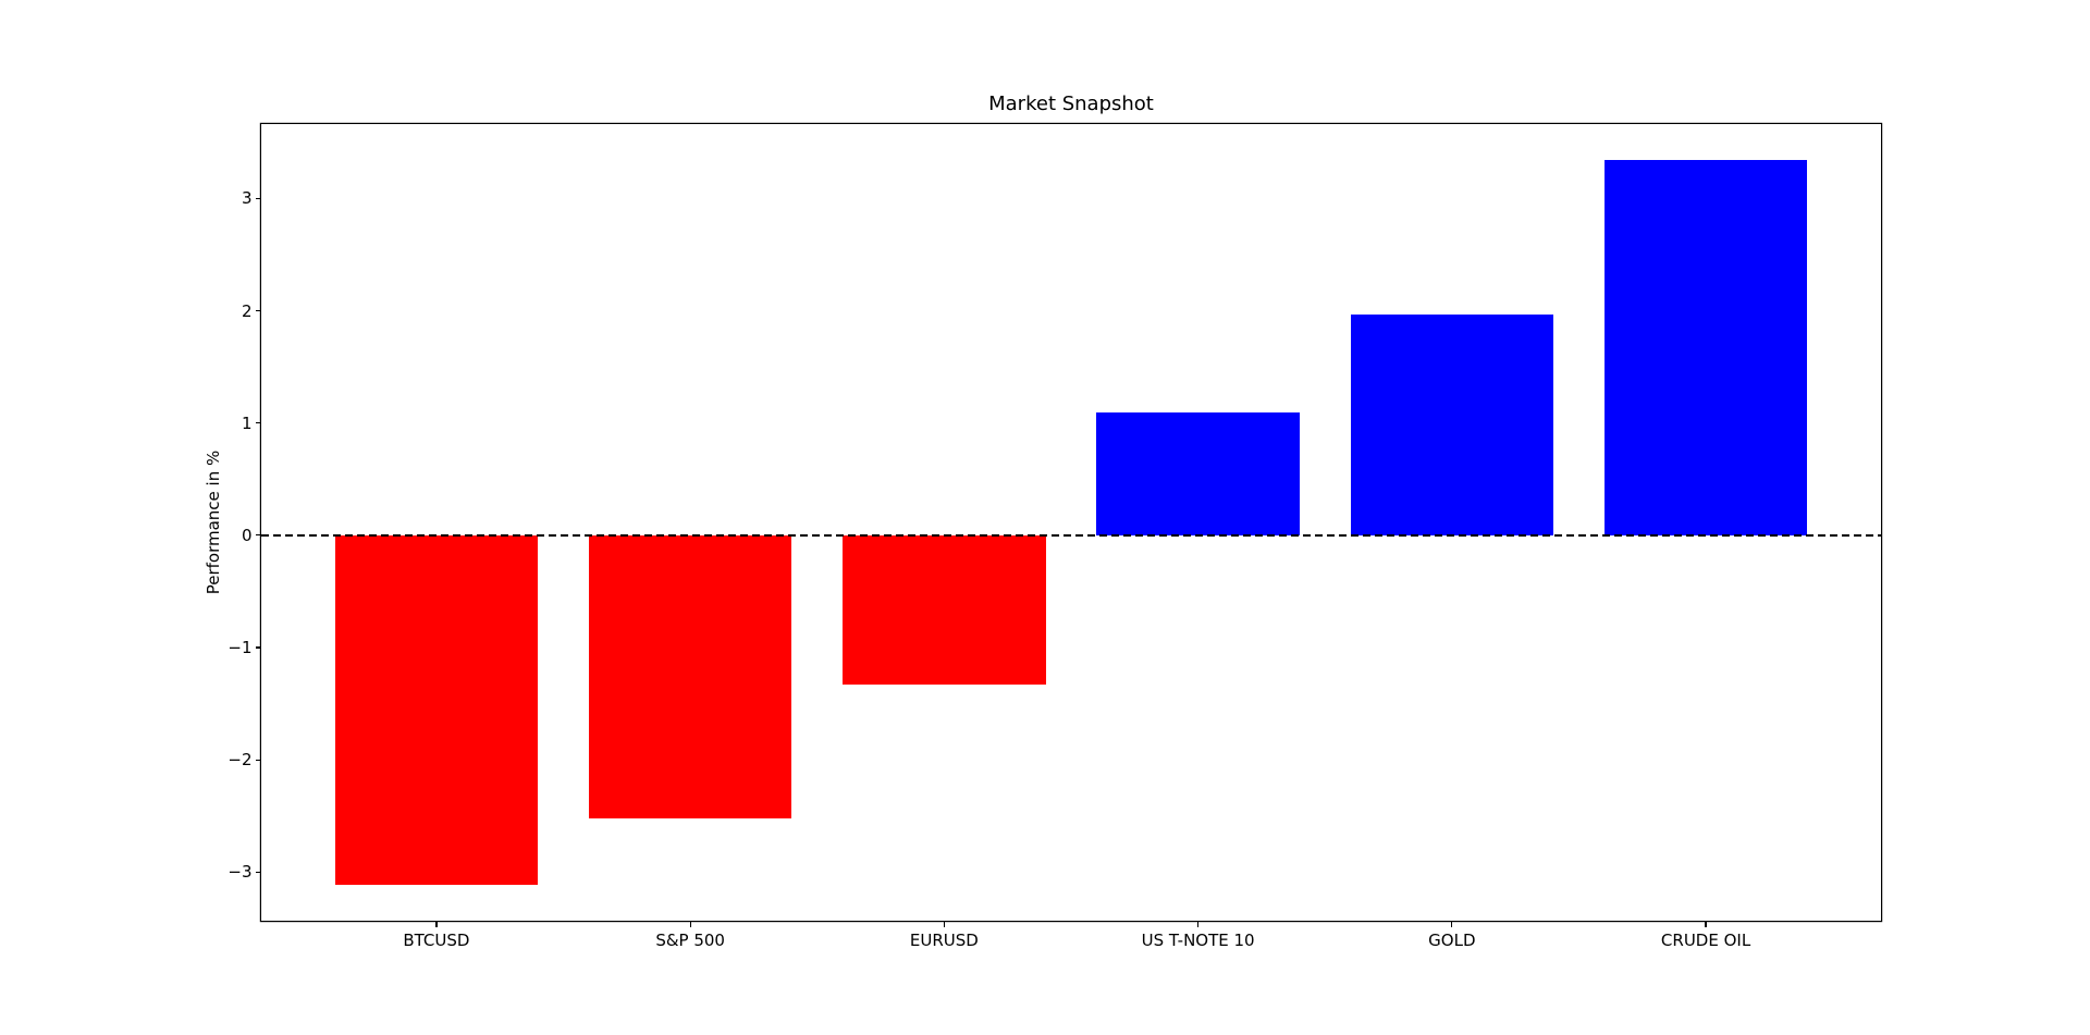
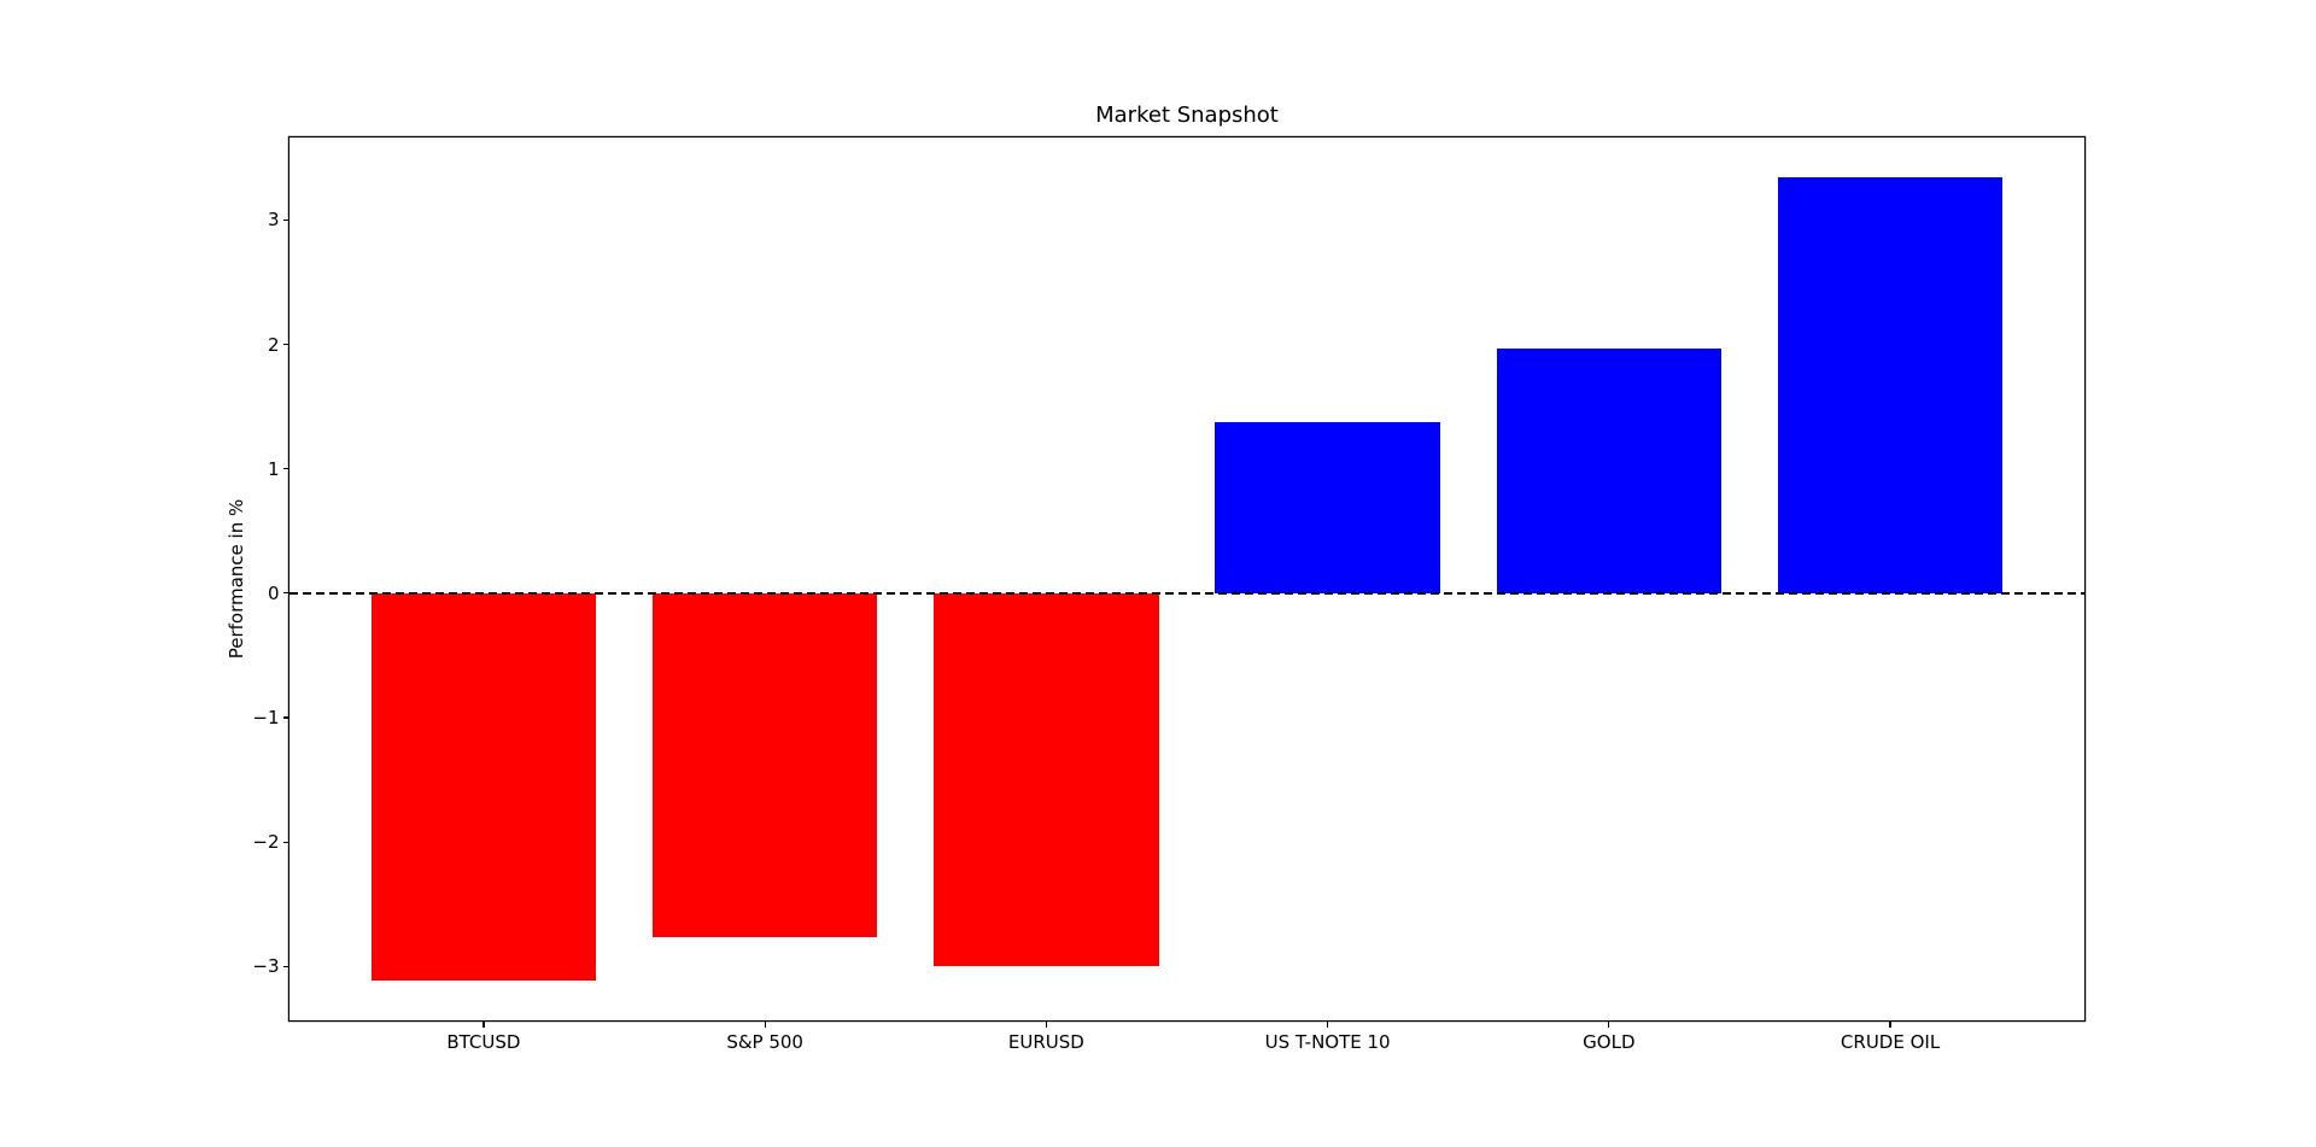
S&P 500: -2.52 -> -2.76
EURUSD: -1.33 -> -3.00
US T-NOTE 10: 1.09 -> 1.38
